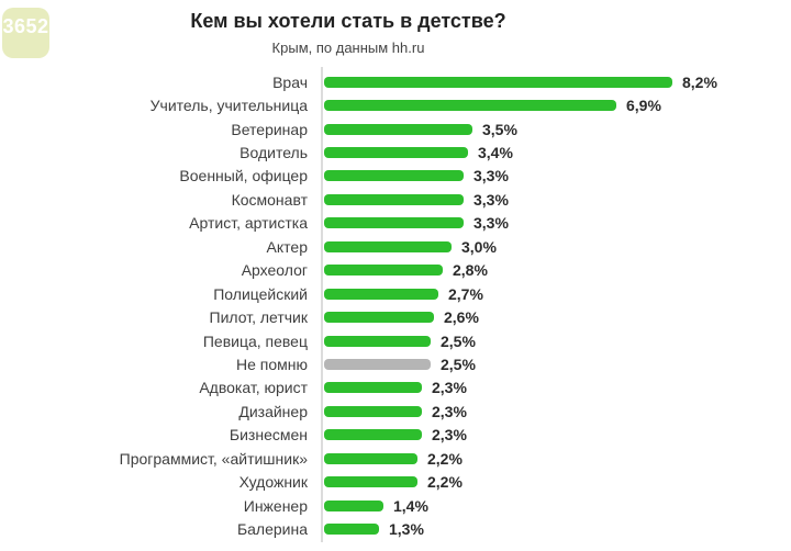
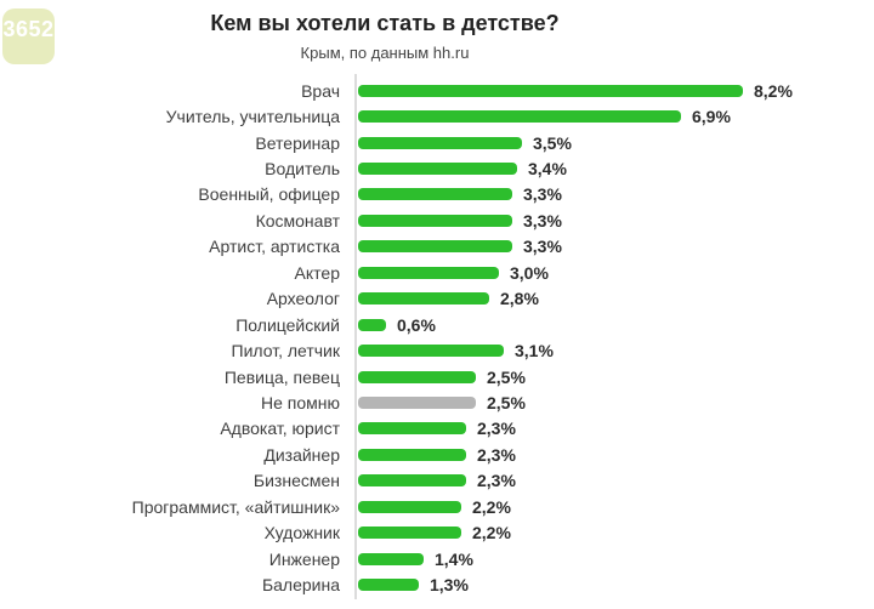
Полицейский: 2,7% -> 0,6%
Пилот, летчик: 2,6% -> 3,1%
